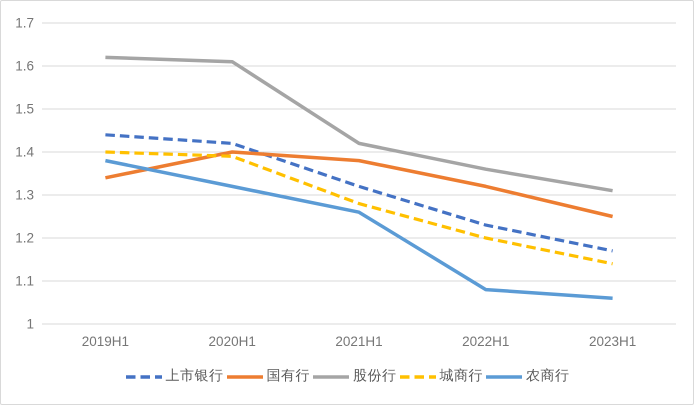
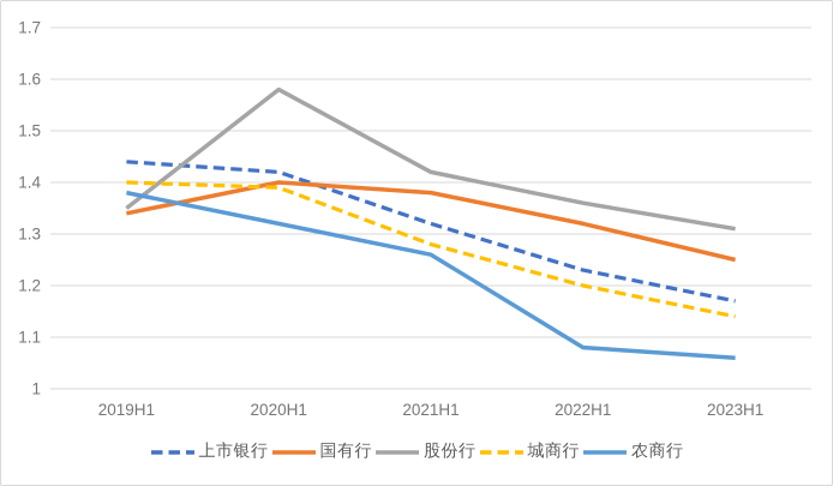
股份行/2019H1: 1.62 -> 1.35
股份行/2020H1: 1.61 -> 1.58
